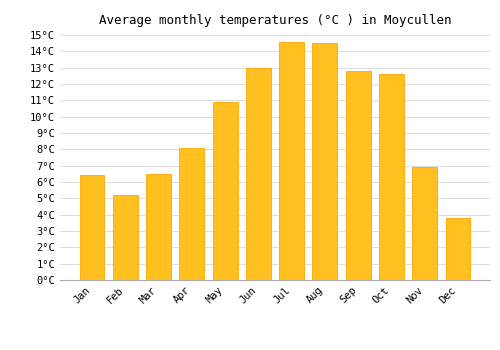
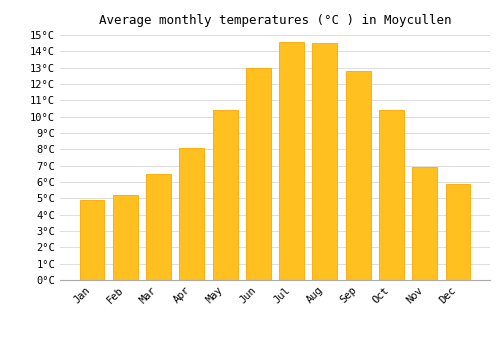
Jan: 6.4°C -> 4.9°C
May: 10.9°C -> 10.4°C
Oct: 12.6°C -> 10.4°C
Dec: 3.8°C -> 5.9°C
